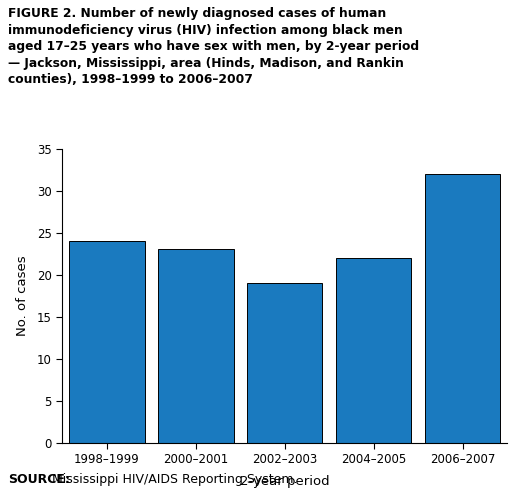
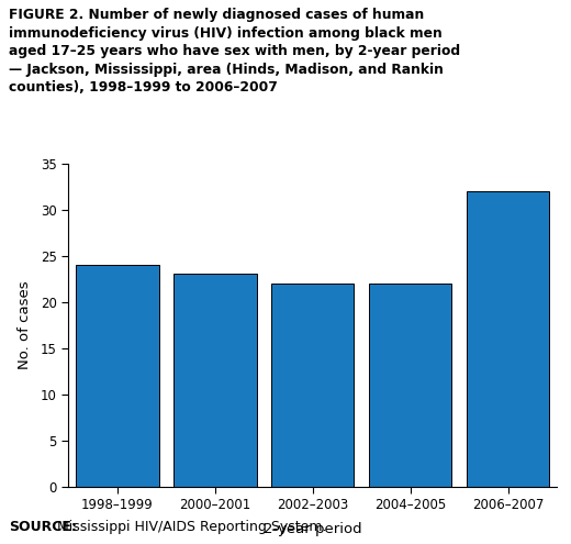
2002–2003: 19 -> 22
